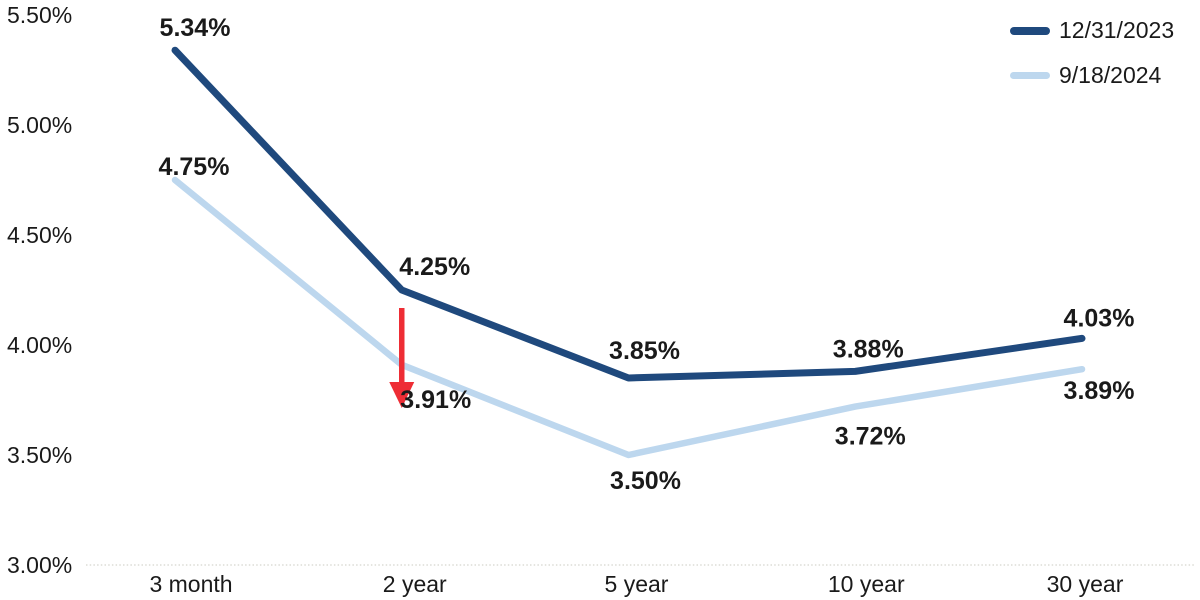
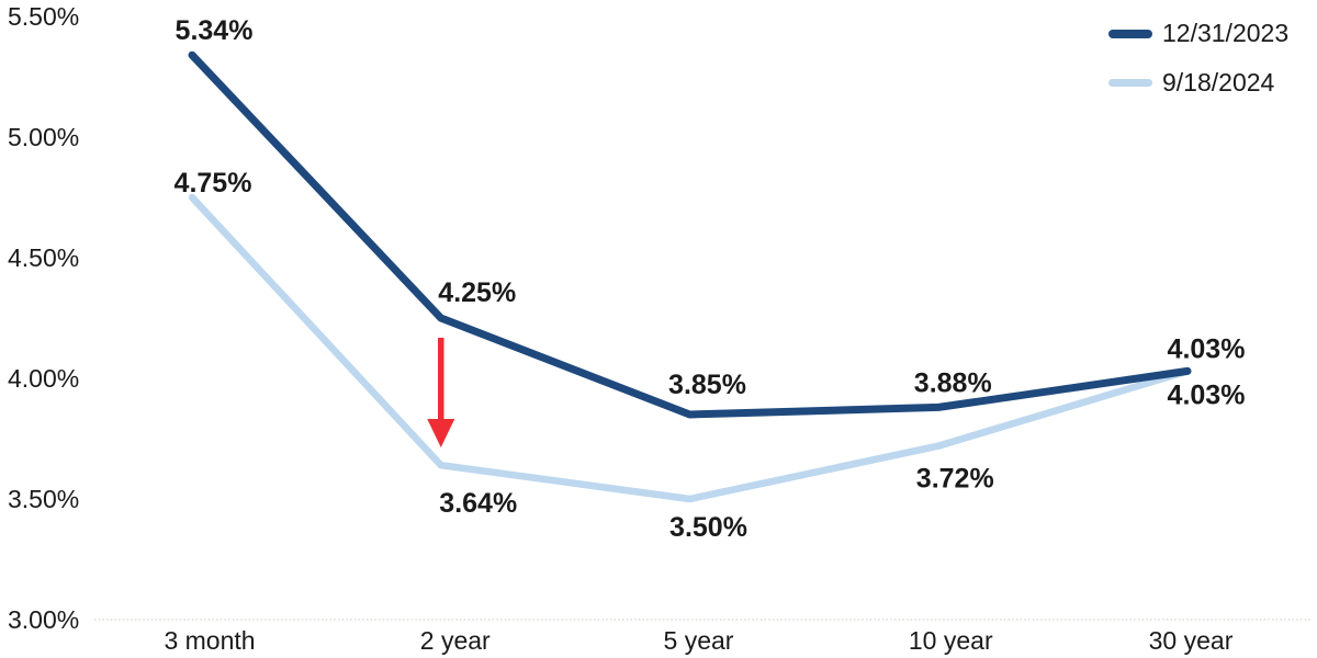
9/18/2024/2 year: 3.91% -> 3.64%
9/18/2024/30 year: 3.89% -> 4.03%
